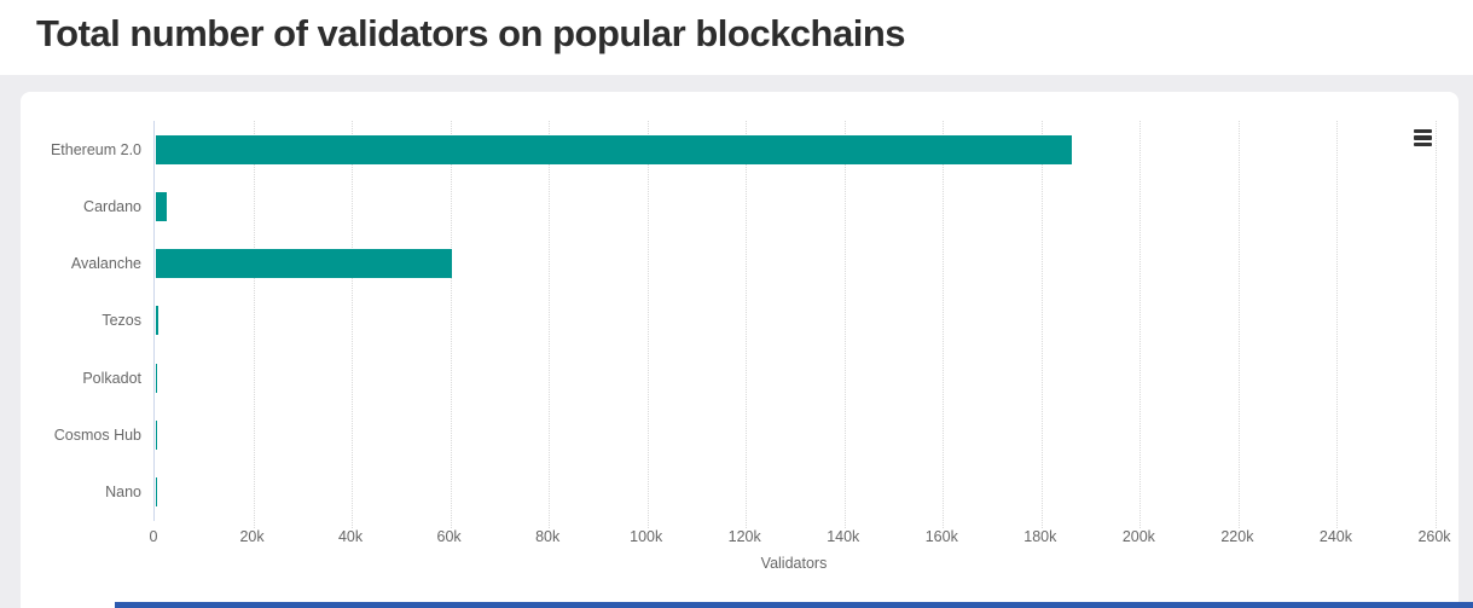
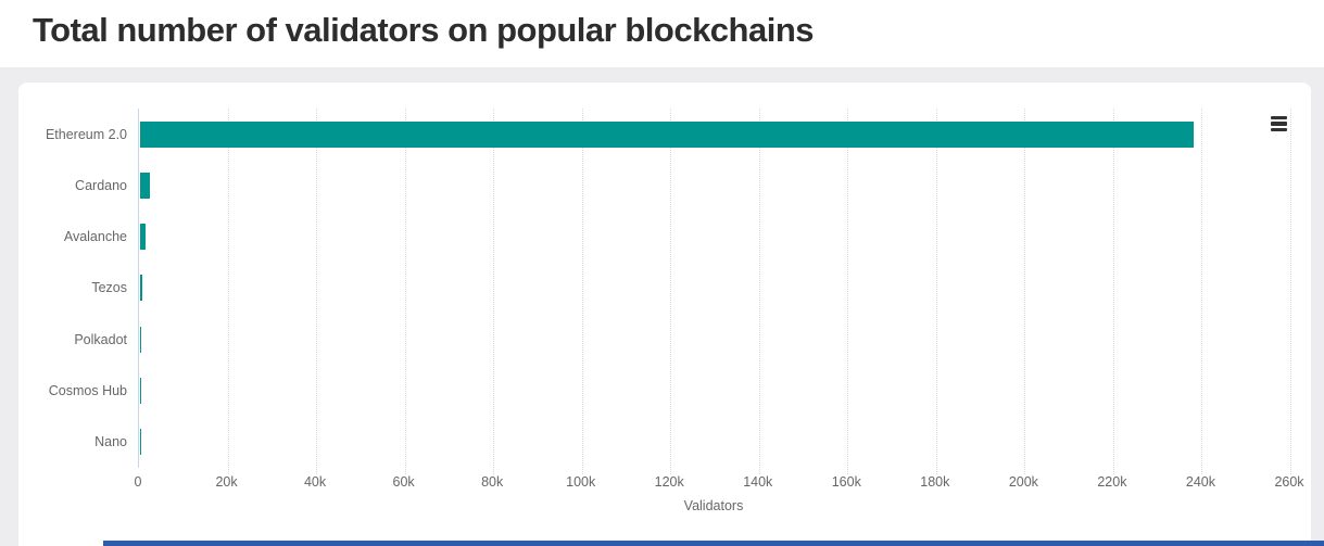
Ethereum 2.0: 186k -> 238k
Avalanche: 60k -> 1k
